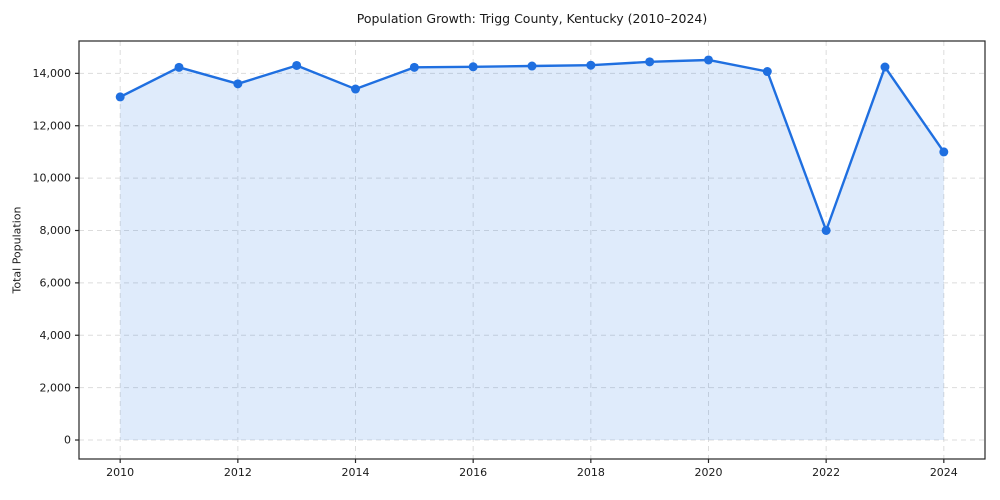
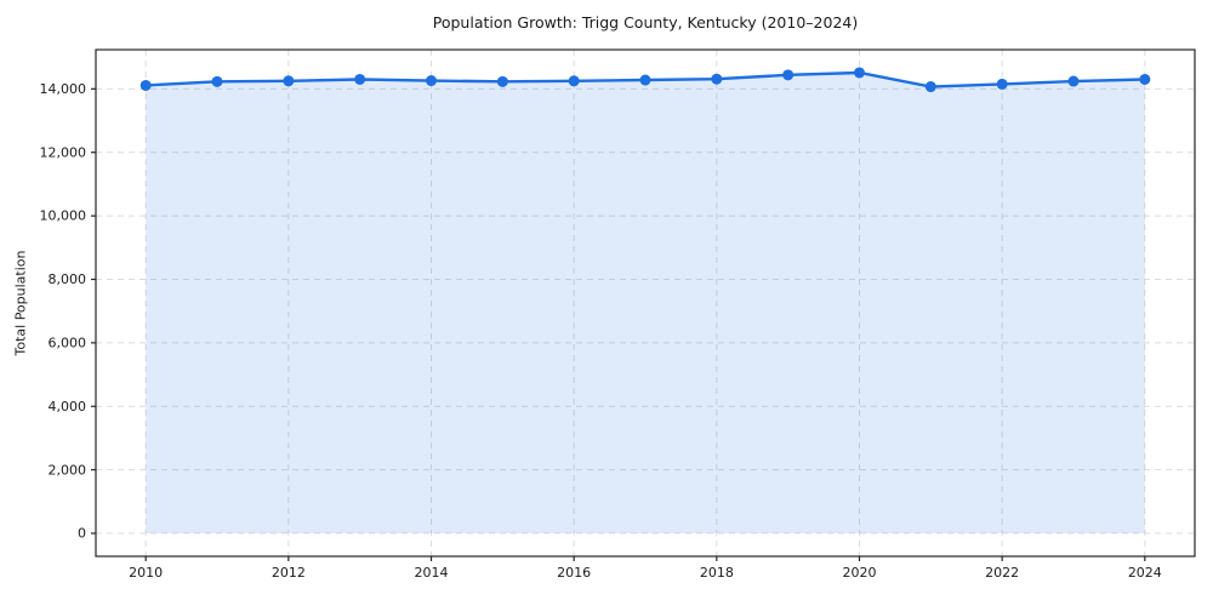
2010: 13100 -> 14100
2012: 13600 -> 14200
2014: 13400 -> 14300
2022: 8000 -> 14200
2024: 11000 -> 14300
